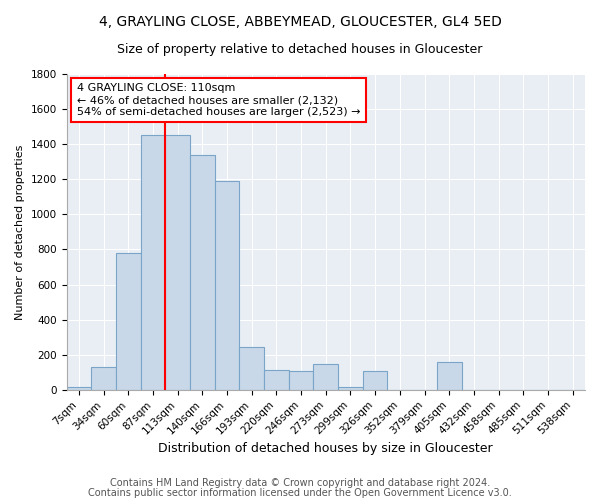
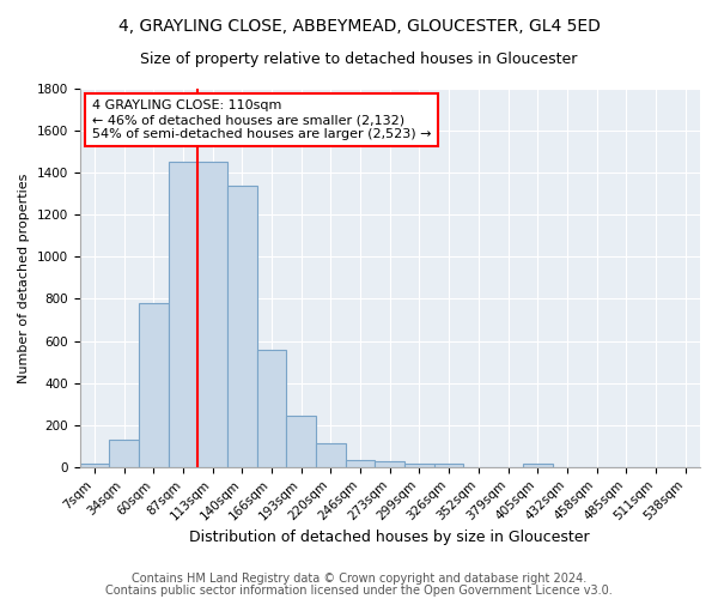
166sqm: 1190 -> 560
246sqm: 110 -> 30
273sqm: 150 -> 30
326sqm: 110 -> 20
405sqm: 160 -> 20
